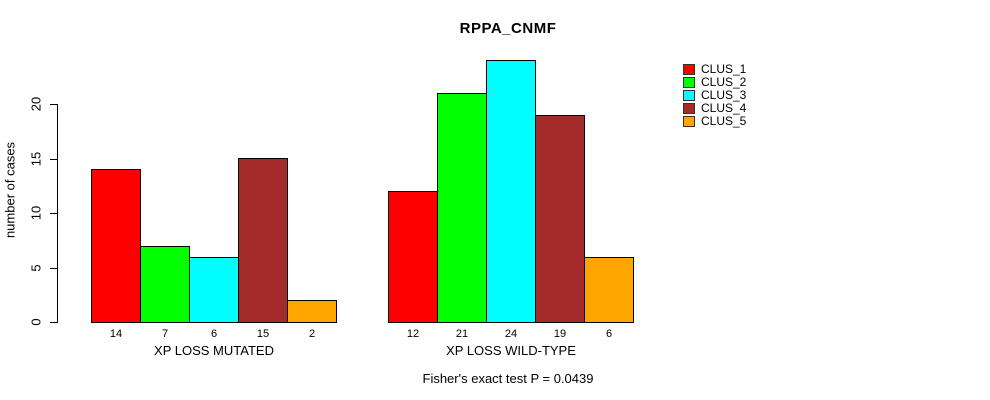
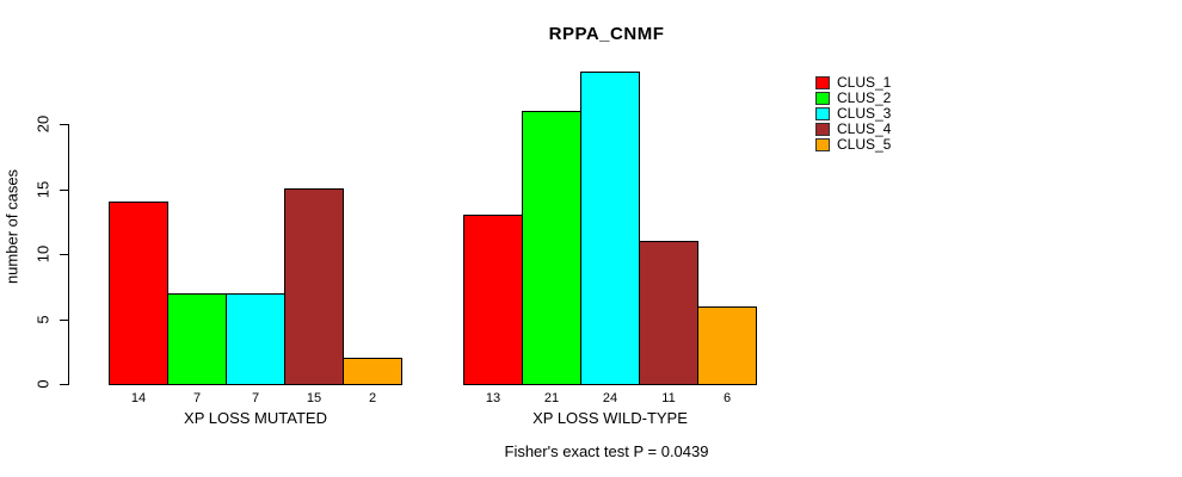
CLUS_3/XP LOSS MUTATED: 6 -> 7
CLUS_1/XP LOSS WILD-TYPE: 12 -> 13
CLUS_4/XP LOSS WILD-TYPE: 19 -> 11
